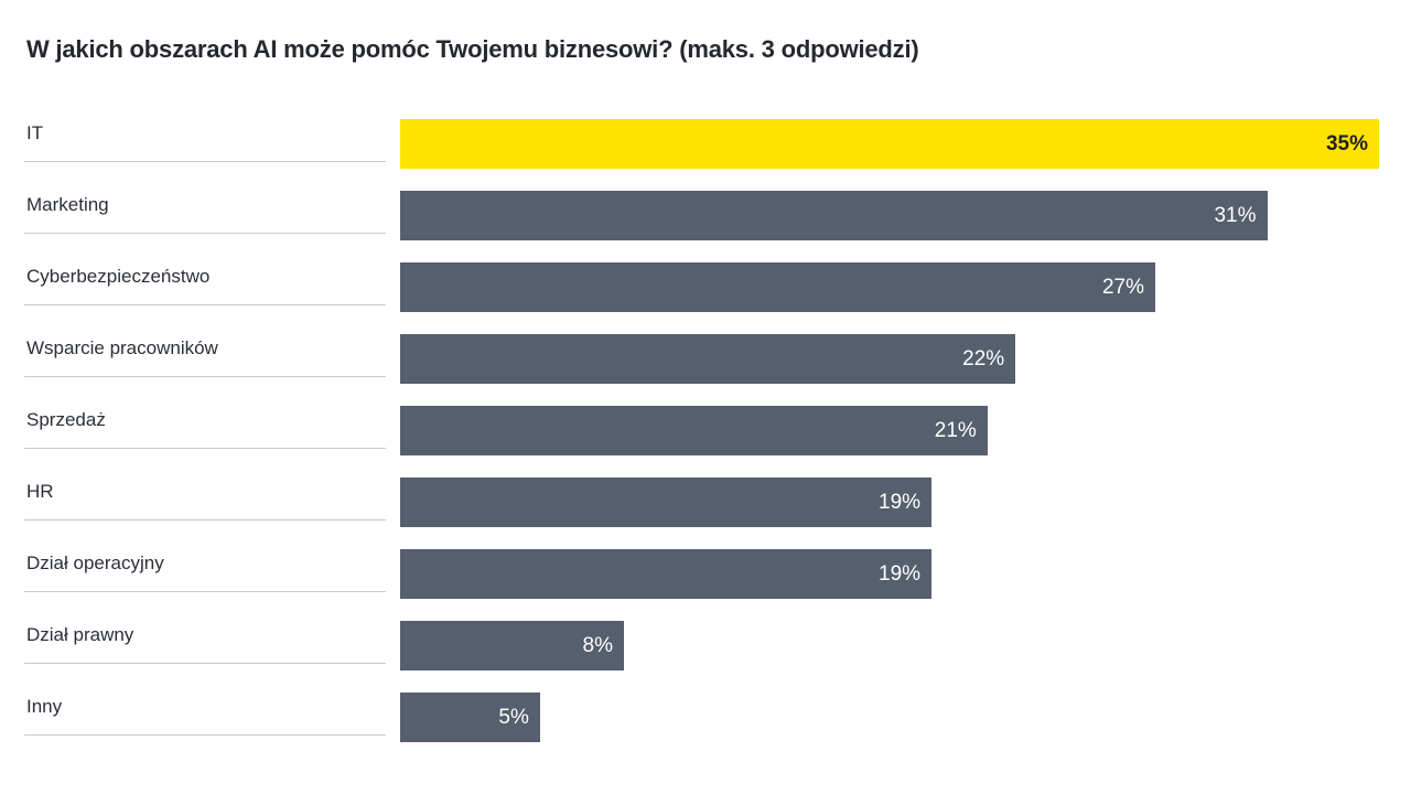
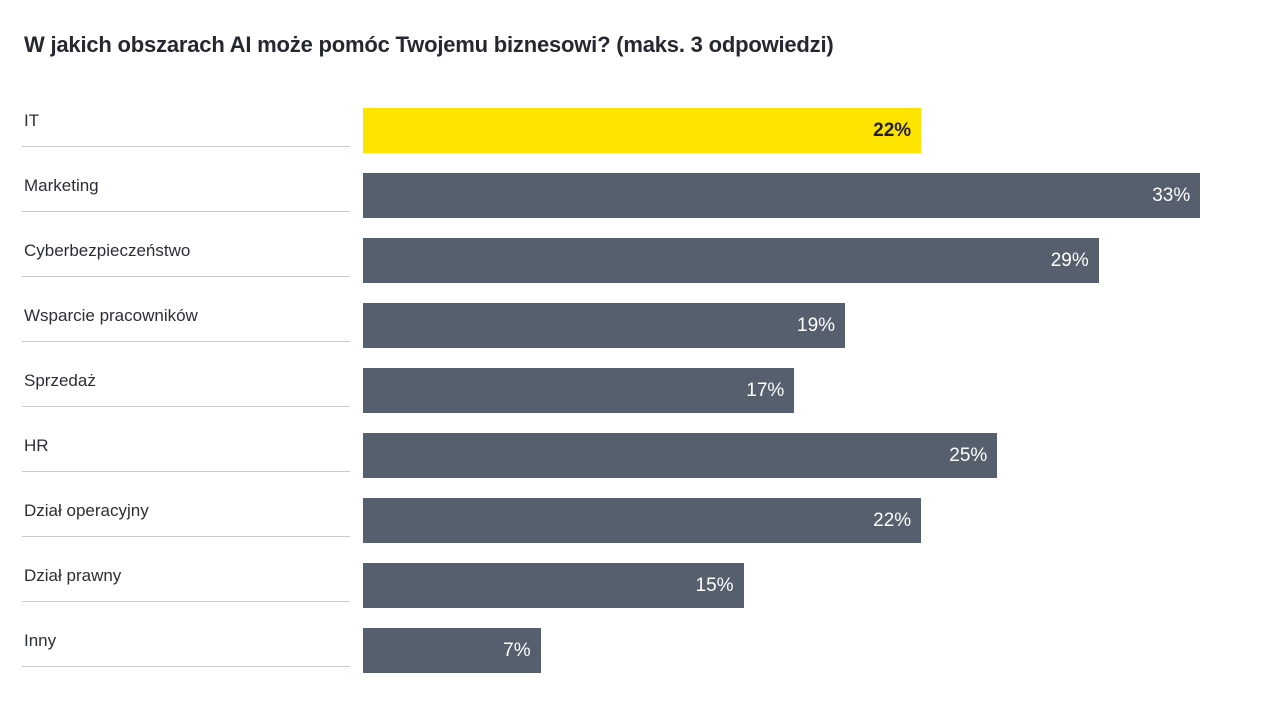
IT: 35% -> 22%
Marketing: 31% -> 33%
Cyberbezpieczeństwo: 27% -> 29%
Wsparcie pracowników: 22% -> 19%
Sprzedaż: 21% -> 17%
HR: 19% -> 25%
Dział operacyjny: 19% -> 22%
Dział prawny: 8% -> 15%
Inny: 5% -> 7%
